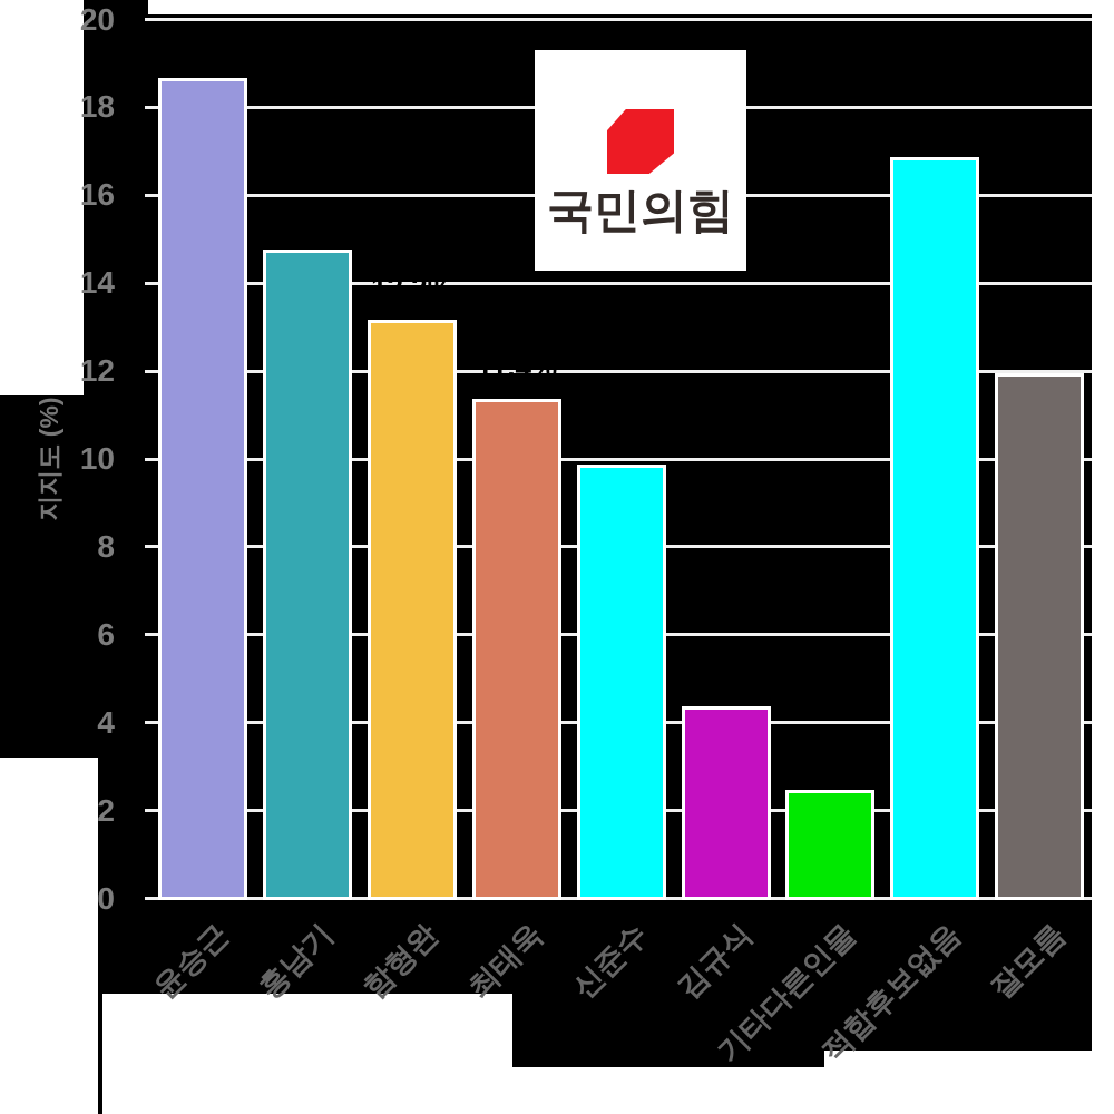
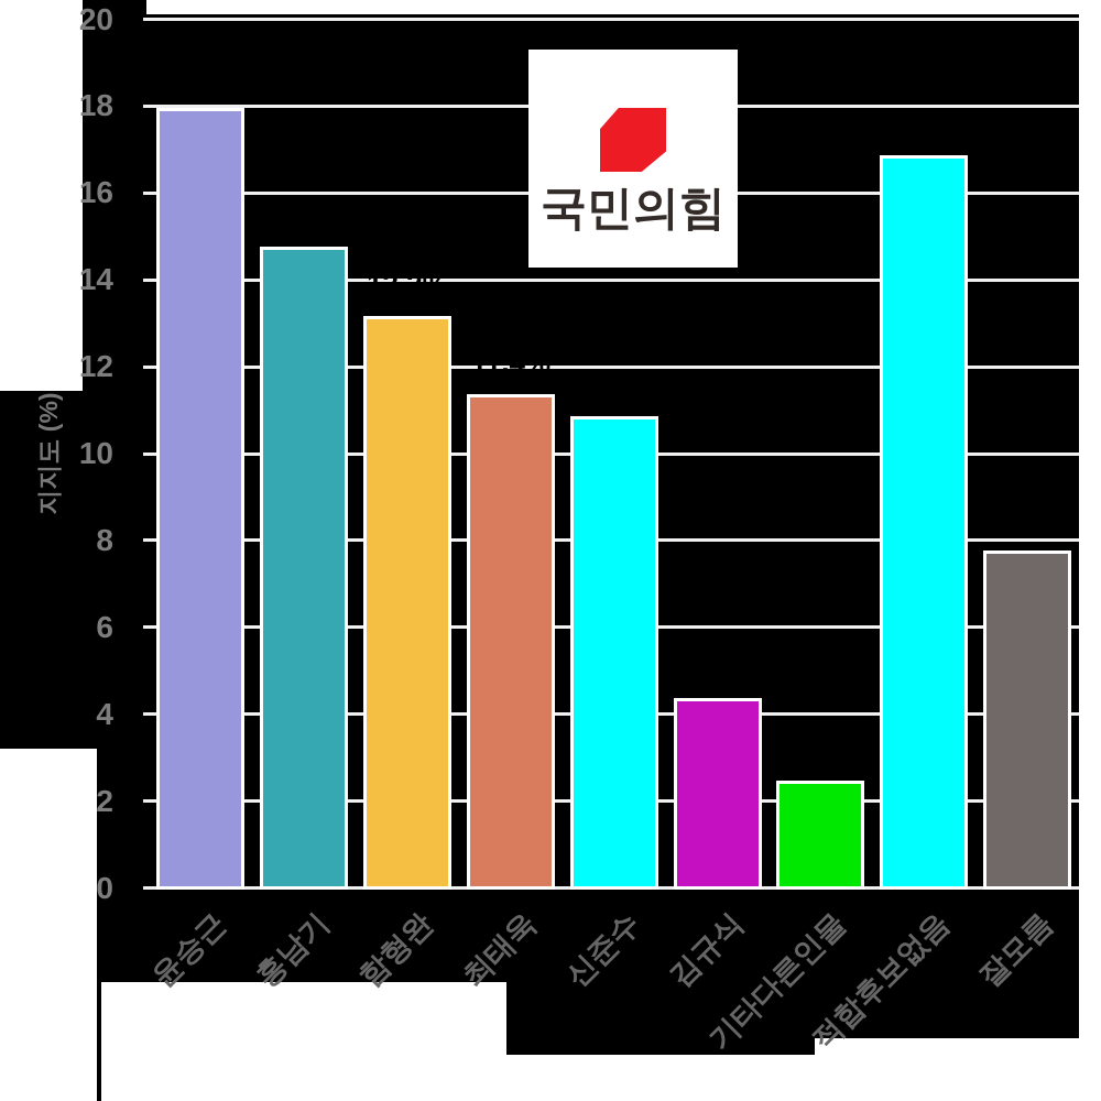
윤승근: 18.7% -> 18.0%
신준수: 9.9% -> 10.9%
잘모름: 12.0% -> 7.8%
